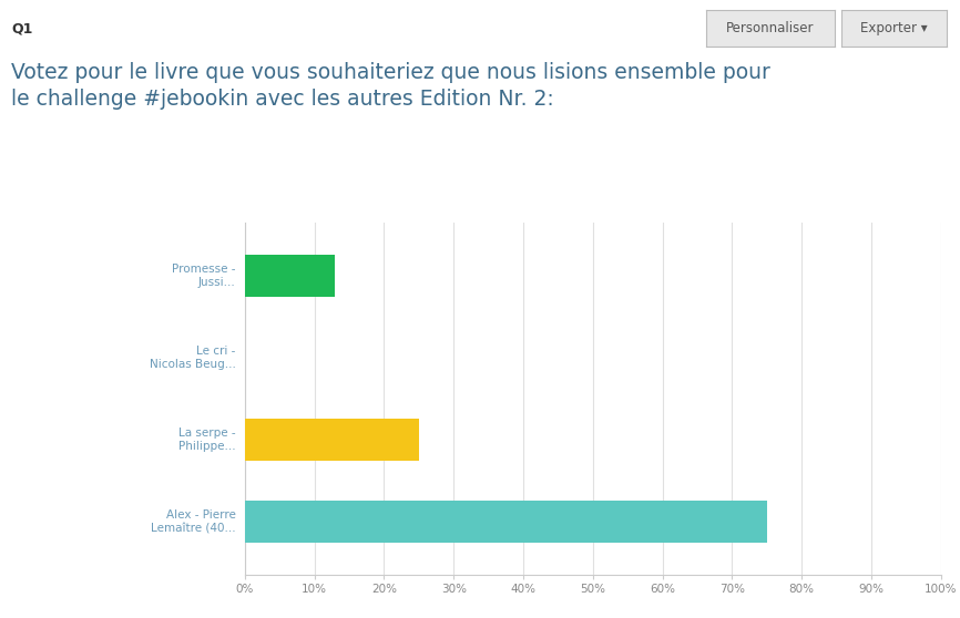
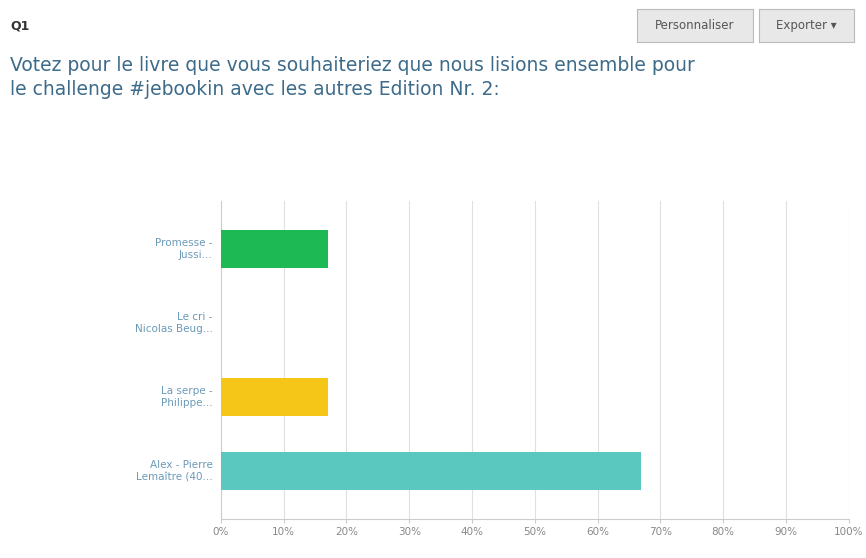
Promesse - Jussi...: 13% -> 17%
La serpe - Philippe...: 25% -> 17%
Alex - Pierre Lemaître (40...: 75% -> 67%
